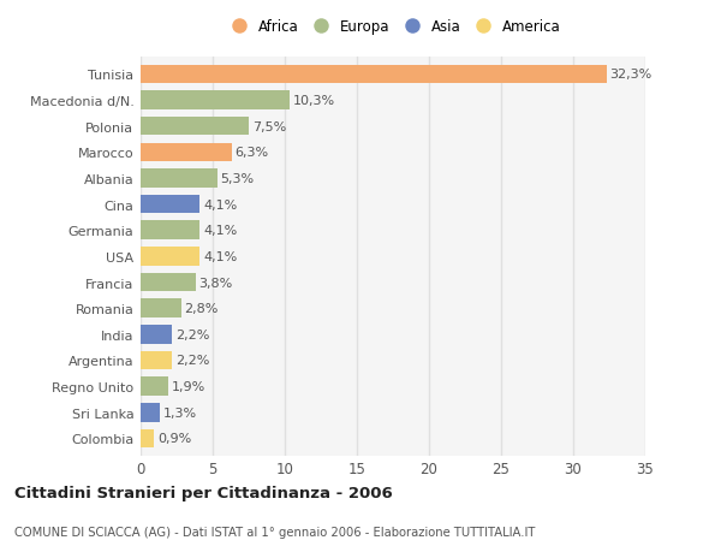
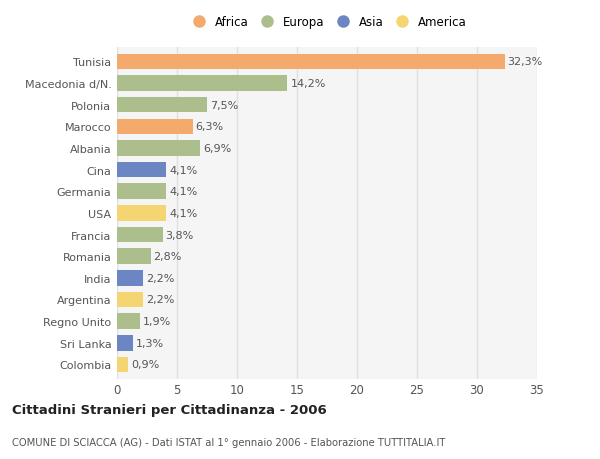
Macedonia d/N.: 10,3% -> 14,2%
Albania: 5,3% -> 6,9%
